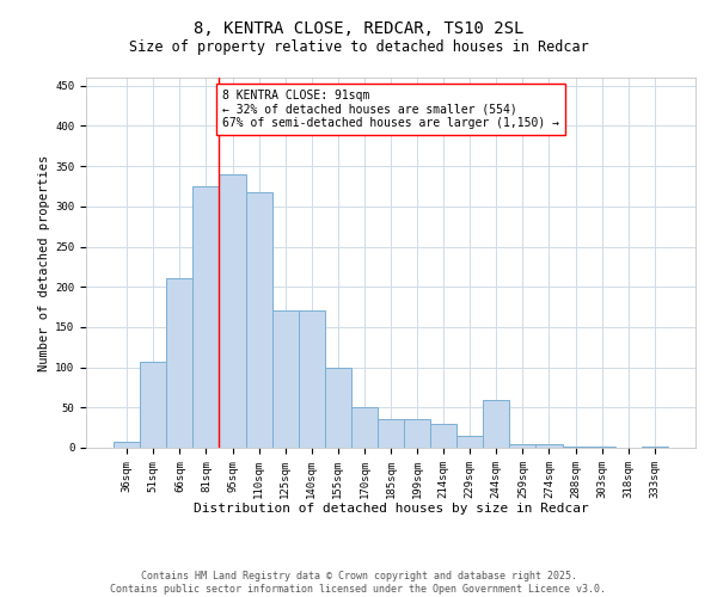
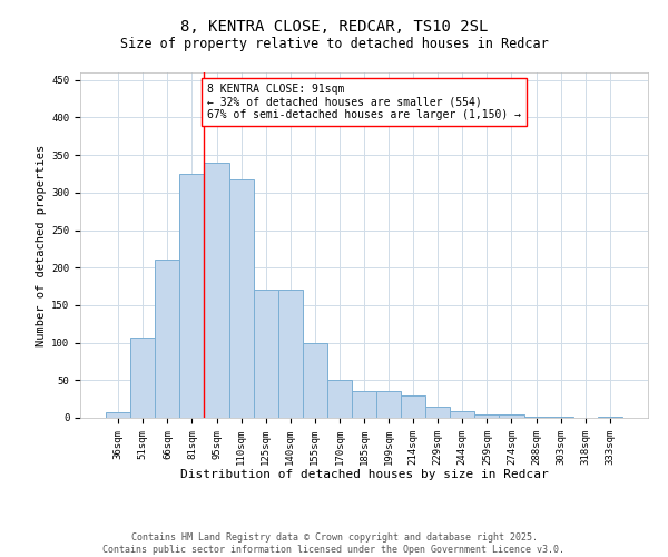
244sqm: 60 -> 9
